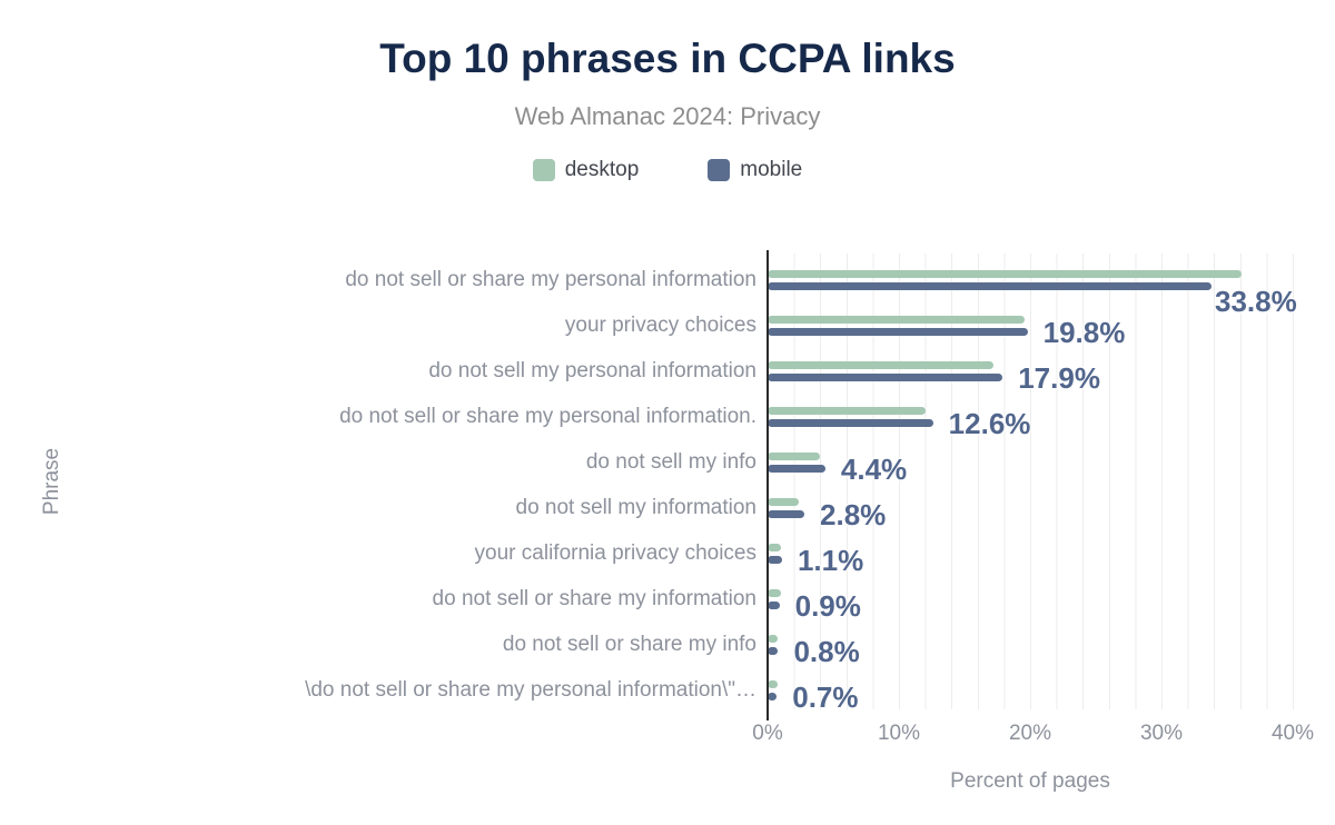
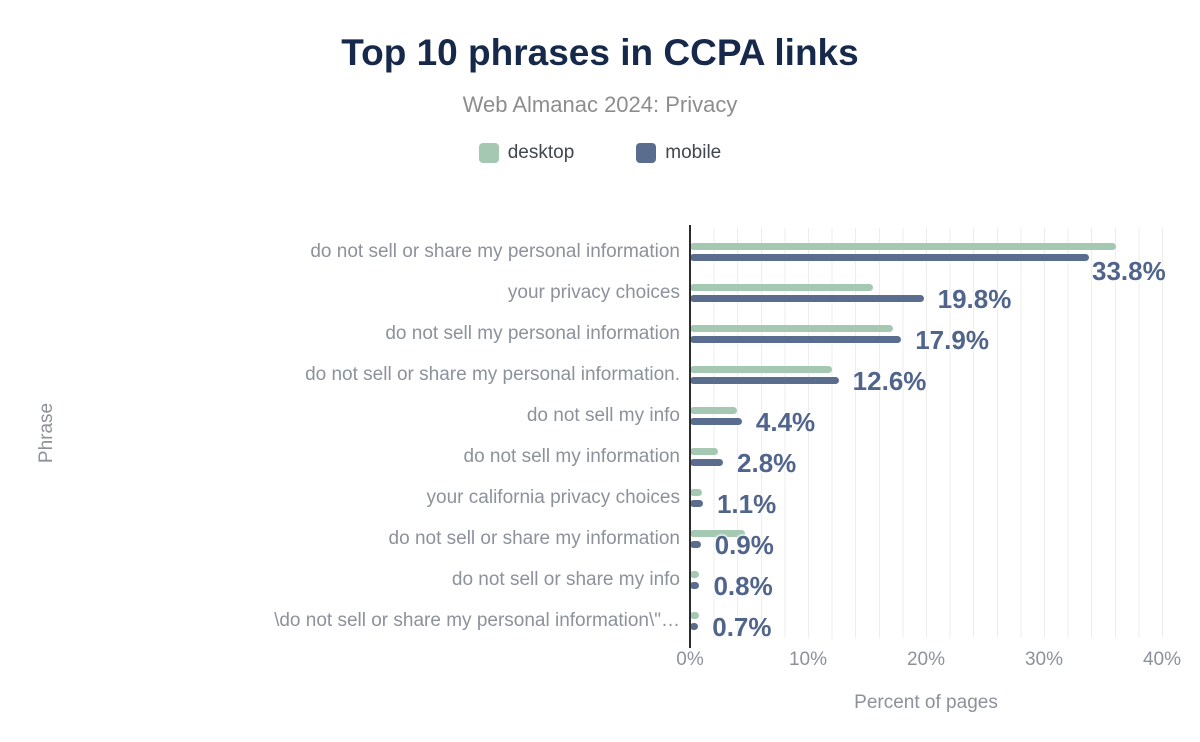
desktop/your privacy choices: 19.6% -> 15.5%
desktop/do not sell or share my information: 1.0% -> 4.7%
